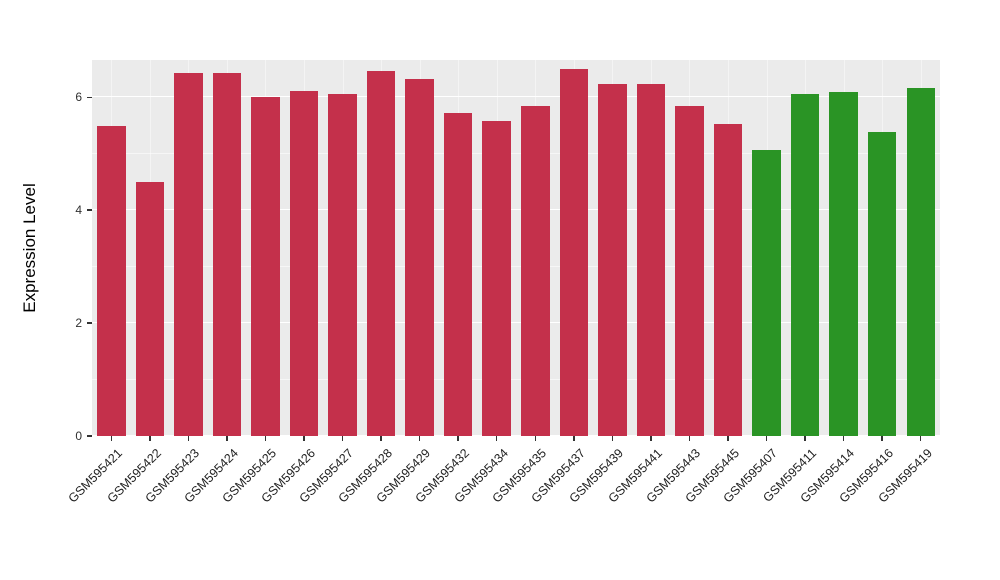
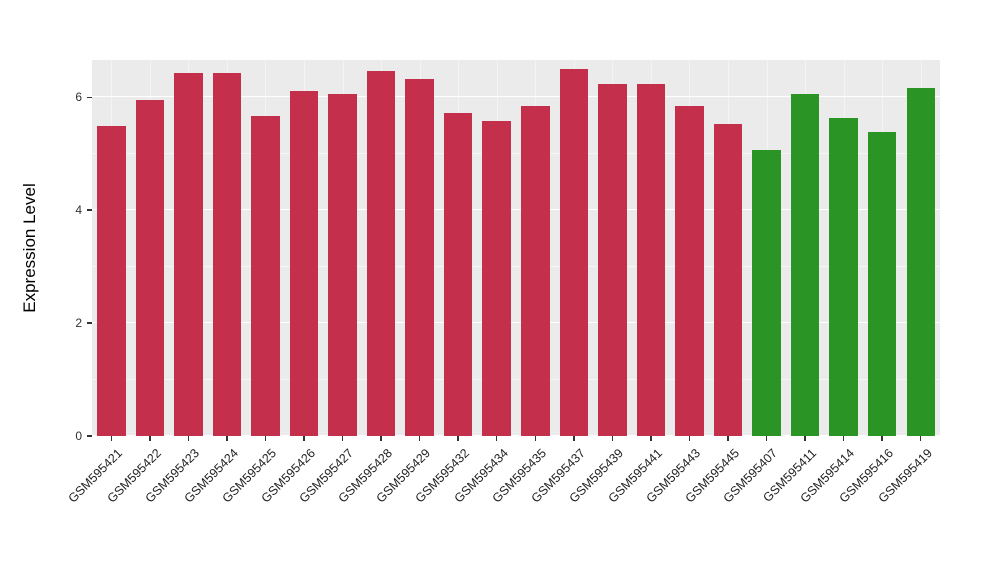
GSM595422: 4.5 -> 6.0
GSM595425: 6.0 -> 5.7
GSM595414: 6.1 -> 5.6
